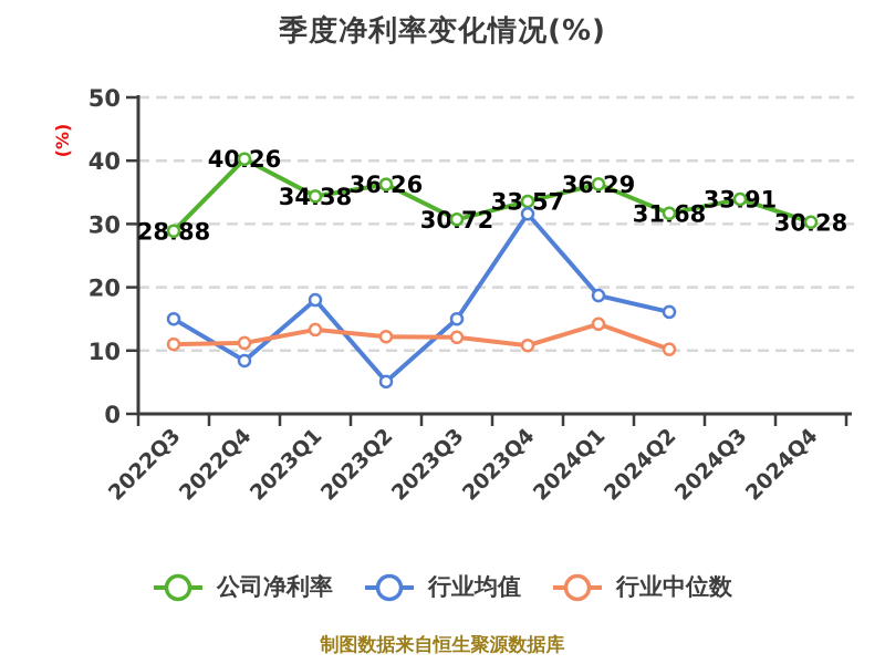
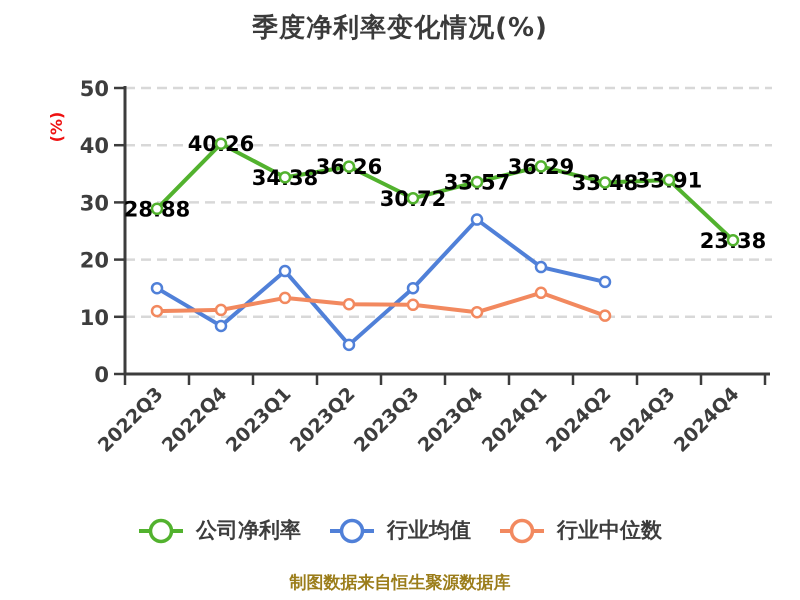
行业均值/2023Q4: 32 -> 27
公司净利率/2024Q2: 31.68 -> 33.48
公司净利率/2024Q4: 30.28 -> 23.38
